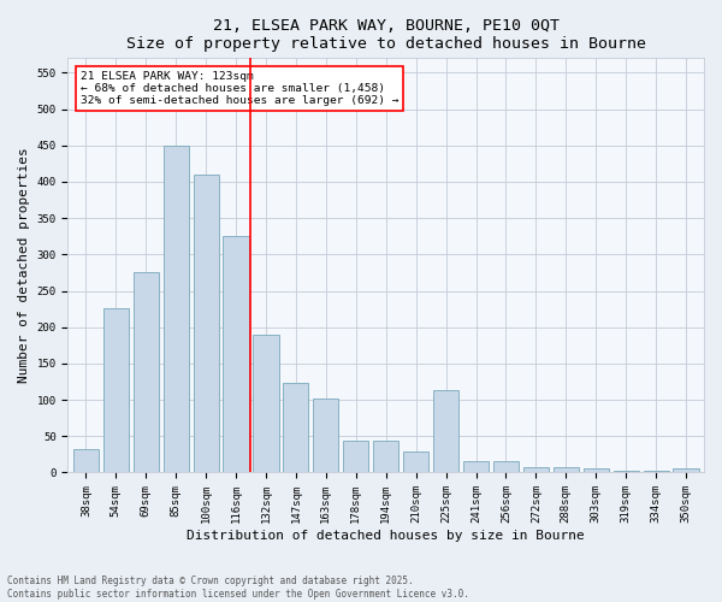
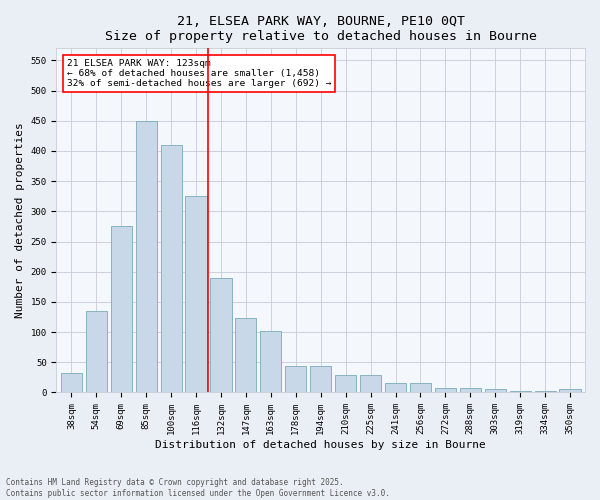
54sqm: 226 -> 135
225sqm: 114 -> 29
